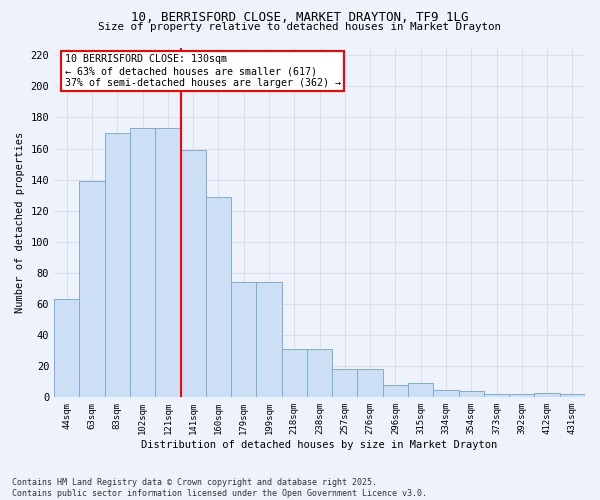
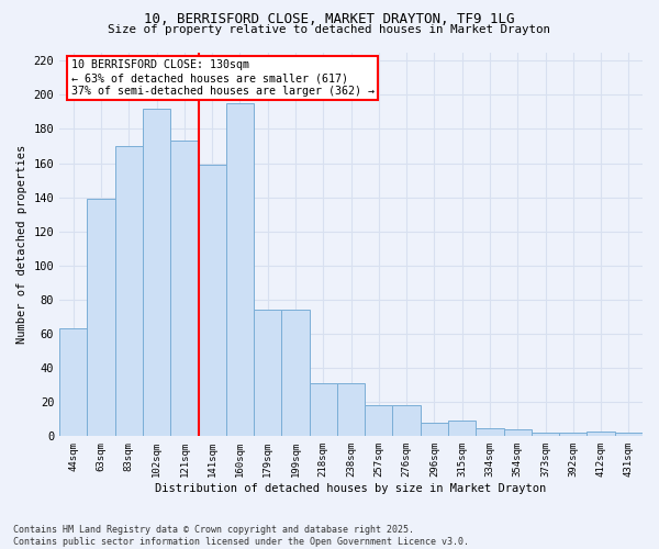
102sqm: 173 -> 192
160sqm: 129 -> 195
